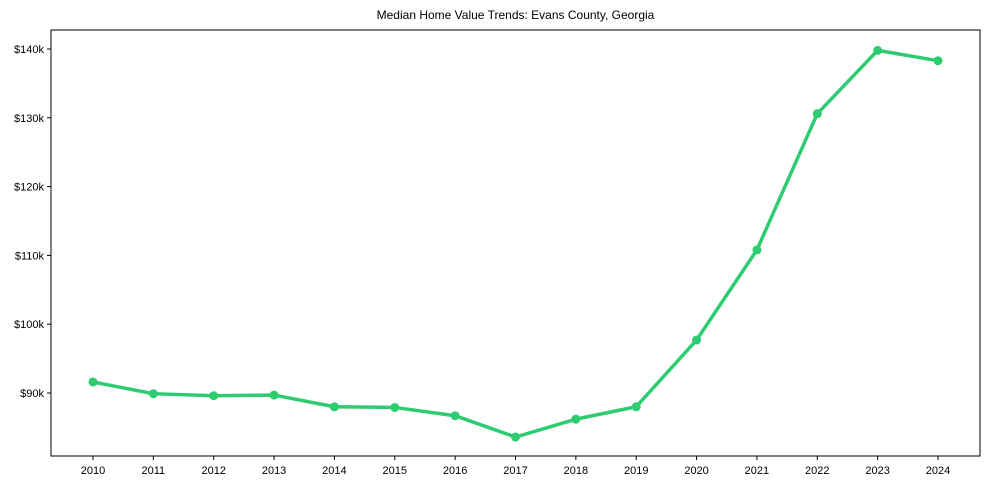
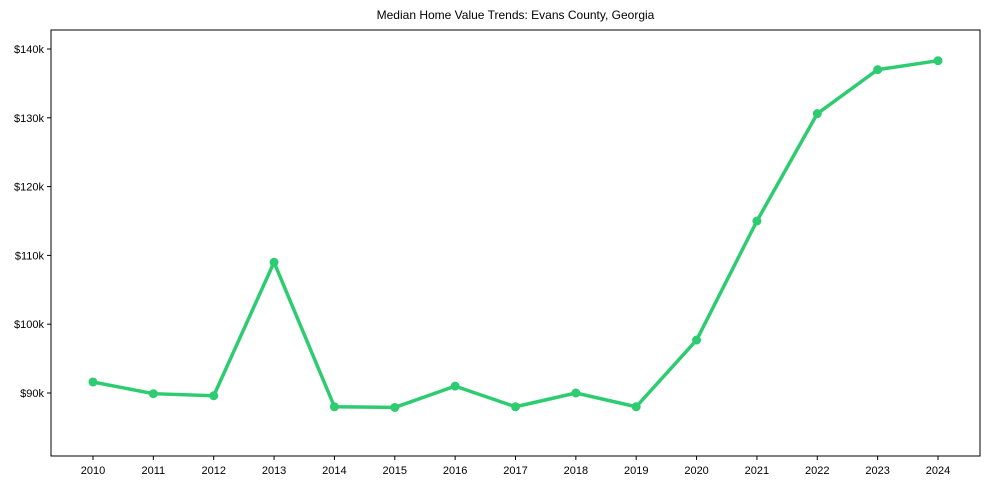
2013: $90k -> $109k
2016: $87k -> $91k
2017: $84k -> $88k
2018: $86k -> $90k
2021: $111k -> $115k
2023: $140k -> $137k
